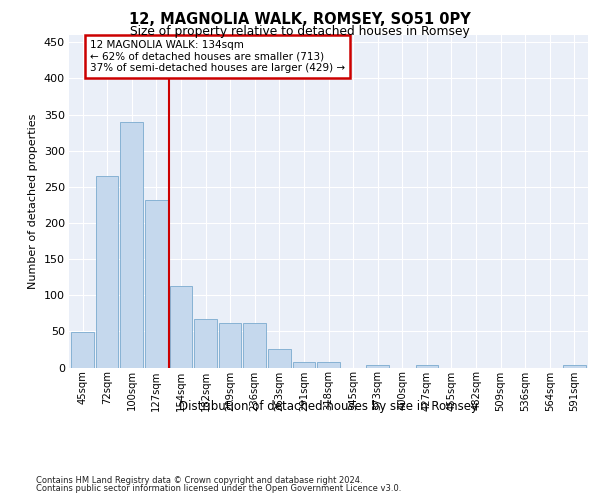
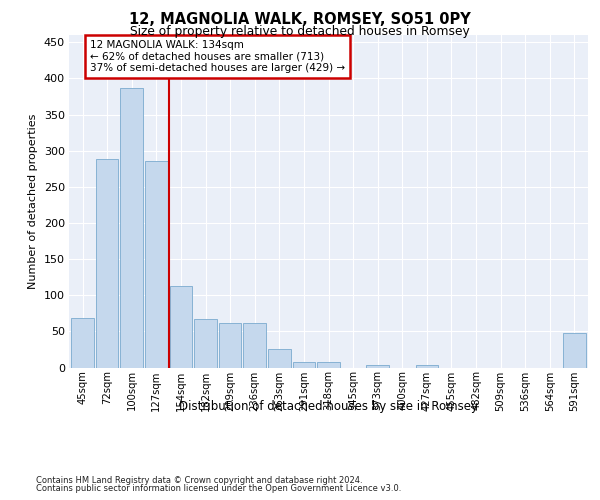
45sqm: 49 -> 68
72sqm: 265 -> 288
100sqm: 340 -> 386
127sqm: 232 -> 286
591sqm: 3 -> 48
